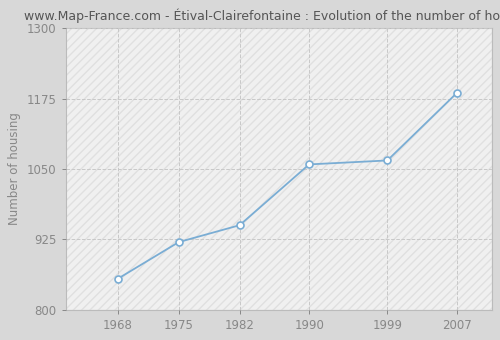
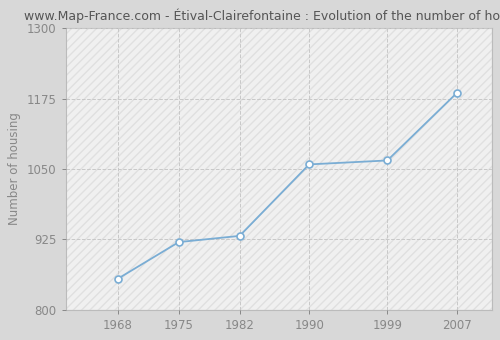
1982: 950 -> 931
